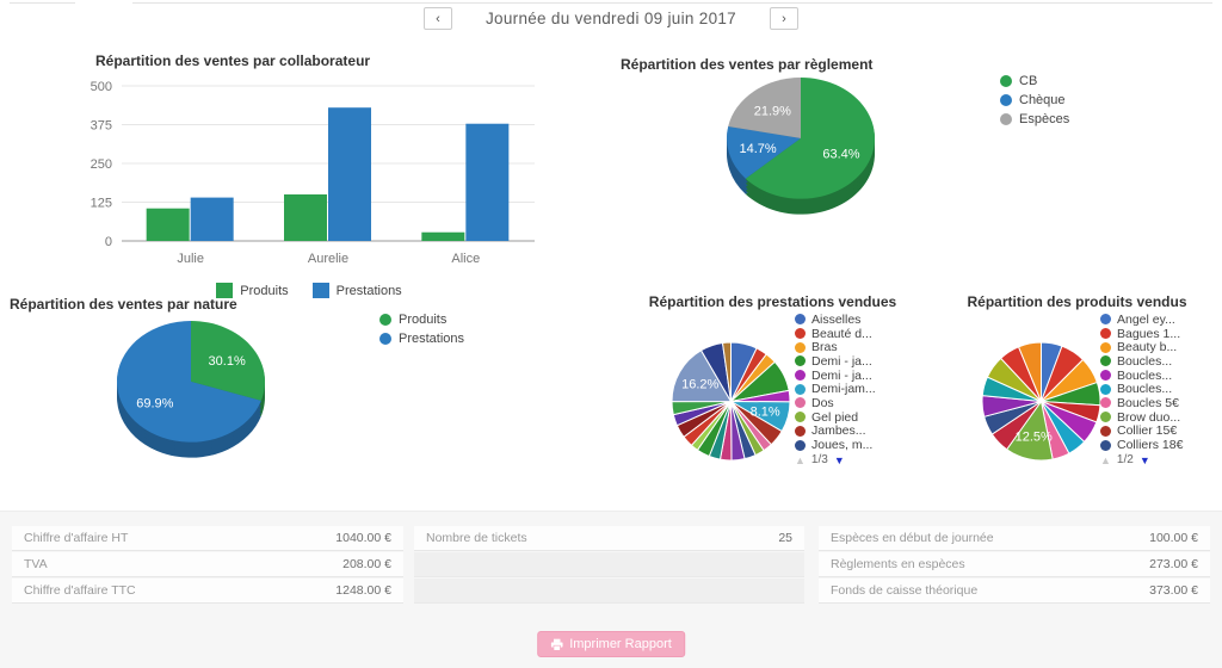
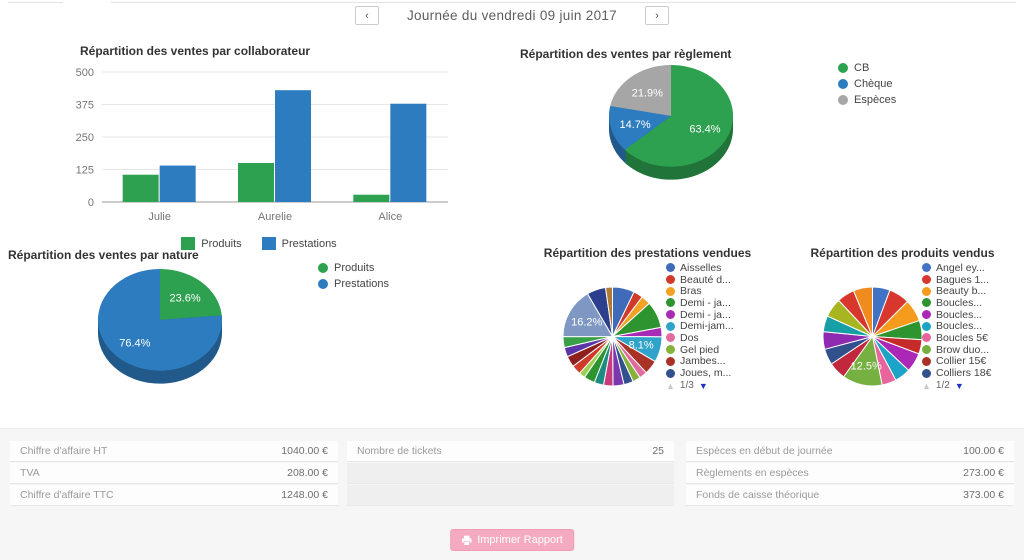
Répartition des ventes par nature/Produits: 30.1% -> 23.6%
Répartition des ventes par nature/Prestations: 69.9% -> 76.4%
